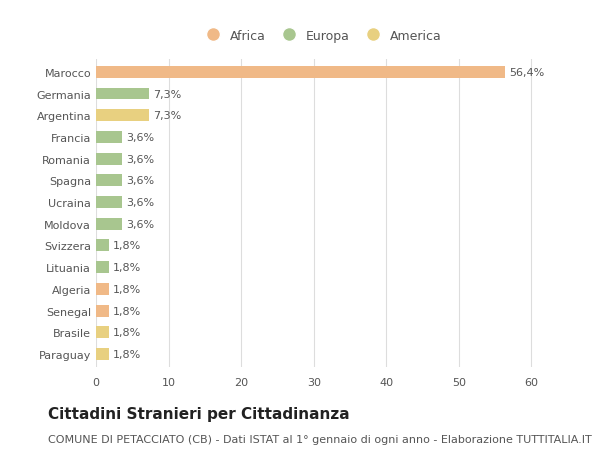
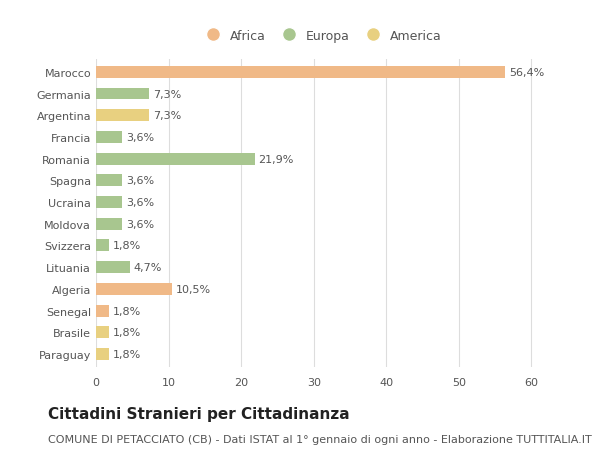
Romania: 3,6% -> 21,9%
Lituania: 1,8% -> 4,7%
Algeria: 1,8% -> 10,5%
